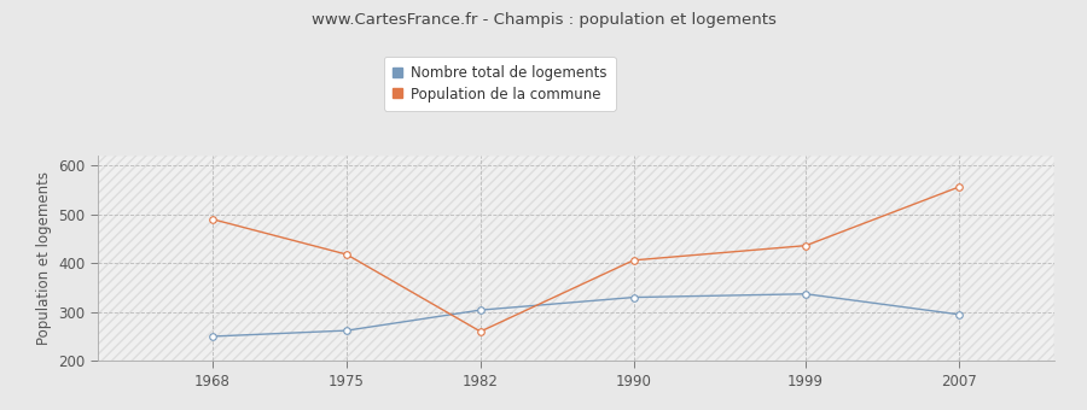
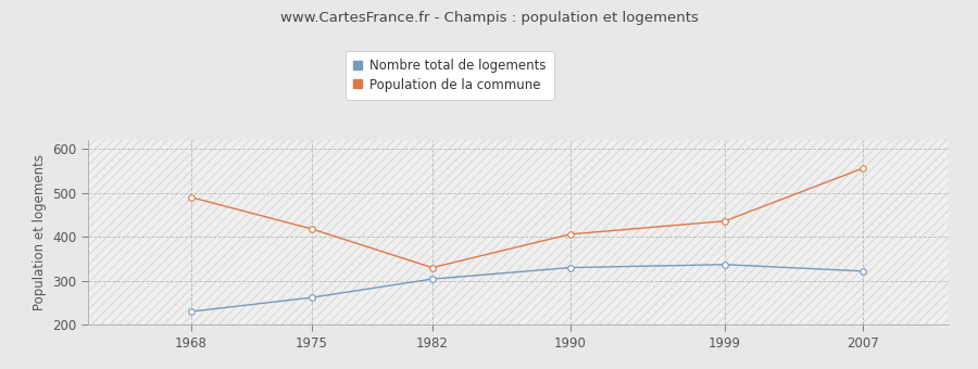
Nombre total de logements/1968: 250 -> 230
Population de la commune/1982: 260 -> 330
Nombre total de logements/2007: 295 -> 322
